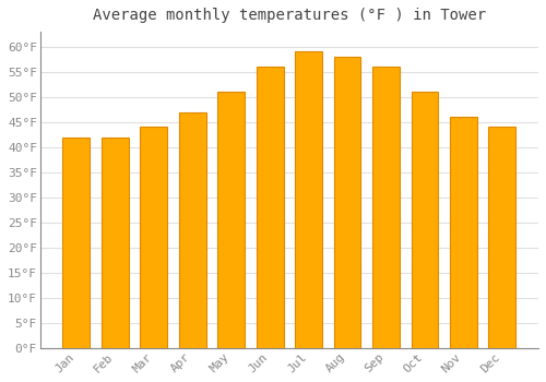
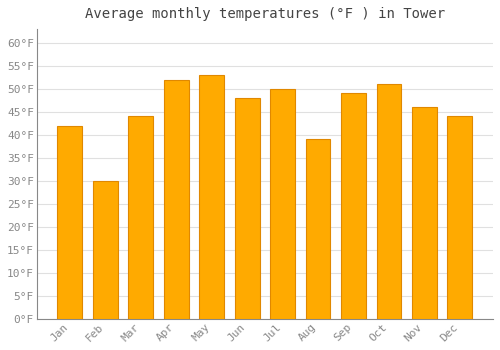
Feb: 42°F -> 30°F
Apr: 47°F -> 52°F
May: 51°F -> 53°F
Jun: 56°F -> 48°F
Jul: 59°F -> 50°F
Aug: 58°F -> 39°F
Sep: 56°F -> 49°F
